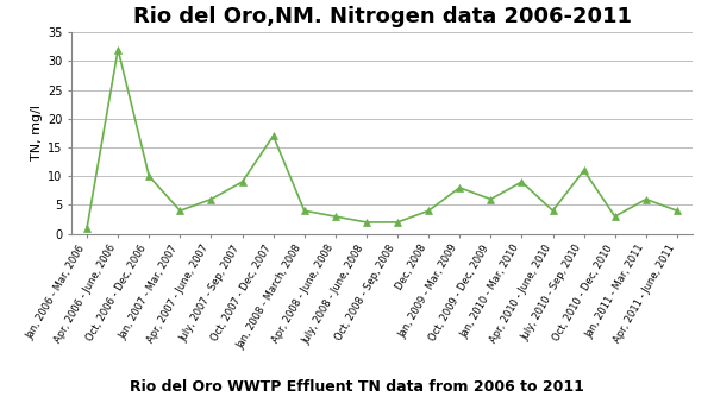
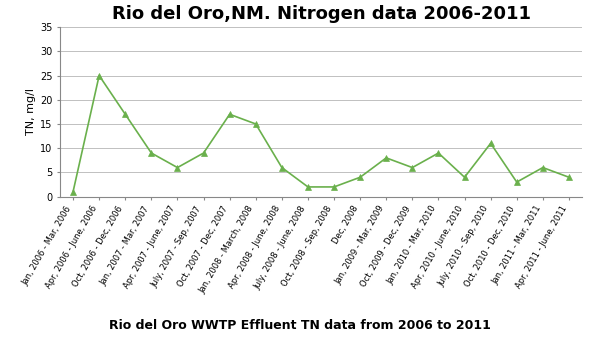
Apr, 2006 - June, 2006: 32 -> 25
Oct, 2006 - Dec, 2006: 10 -> 17
Jan, 2007 - Mar, 2007: 4 -> 9
Jan, 2008 - March, 2008: 4 -> 15
Apr, 2008 - June, 2008: 3 -> 6
